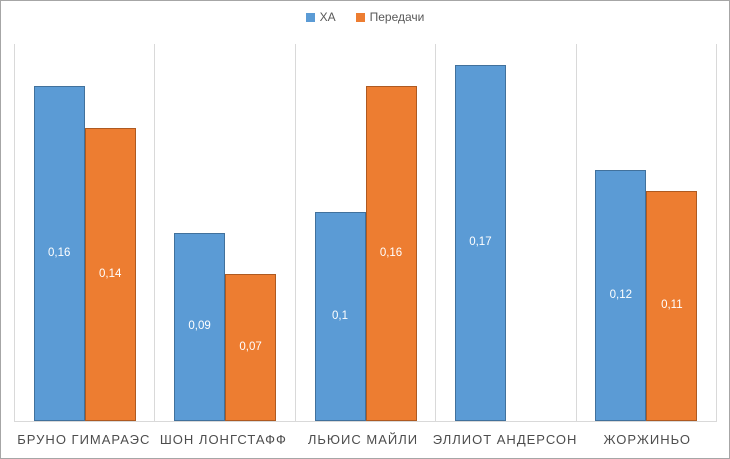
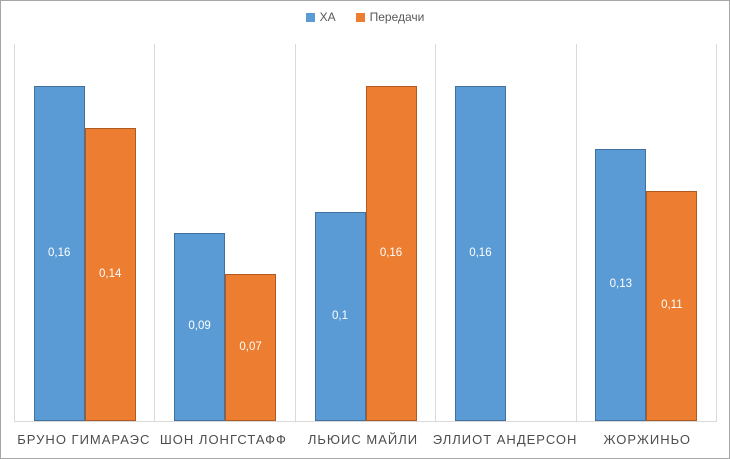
ХА/ЭЛЛИОТ АНДЕРСОН: 0,17 -> 0,16
ХА/ЖОРЖИНЬО: 0,12 -> 0,13
